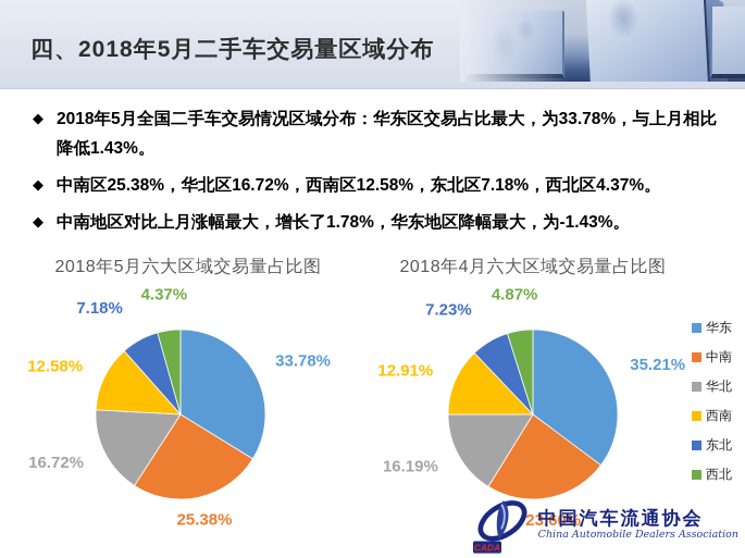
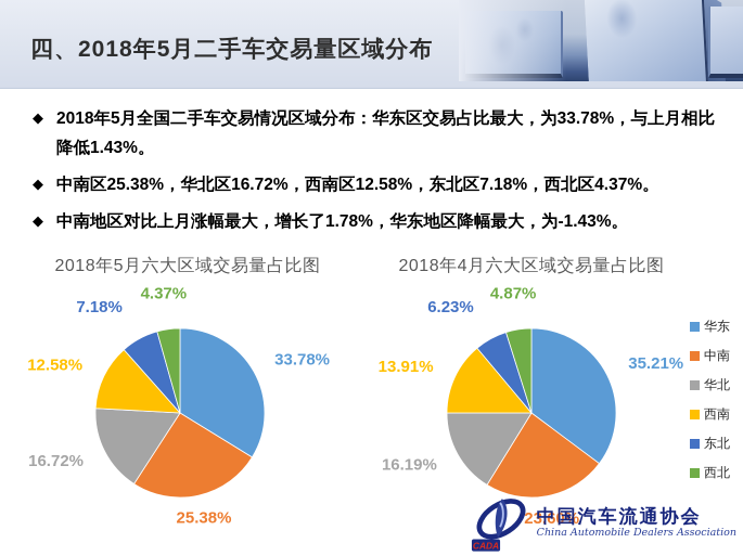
2018年4月六大区域交易量占比图/西南: 12.91% -> 13.91%
2018年4月六大区域交易量占比图/东北: 7.23% -> 6.23%
